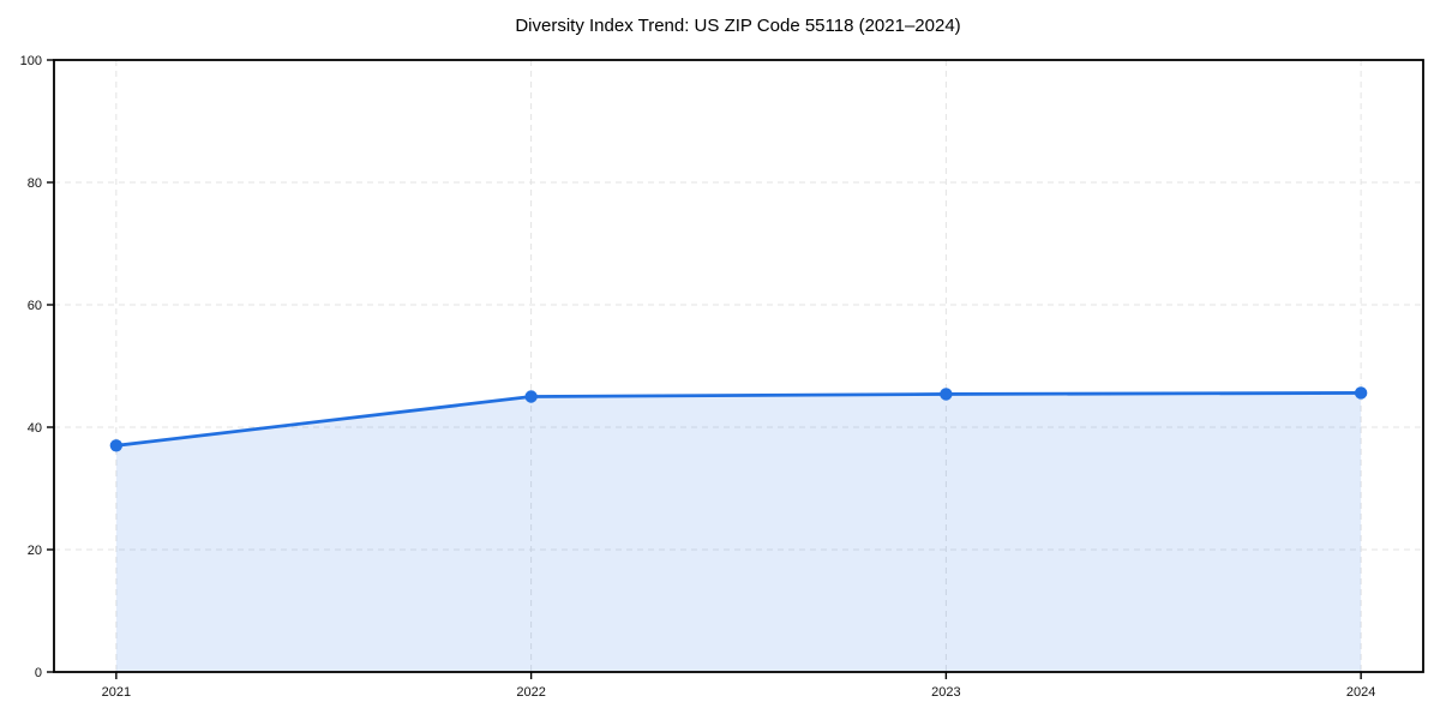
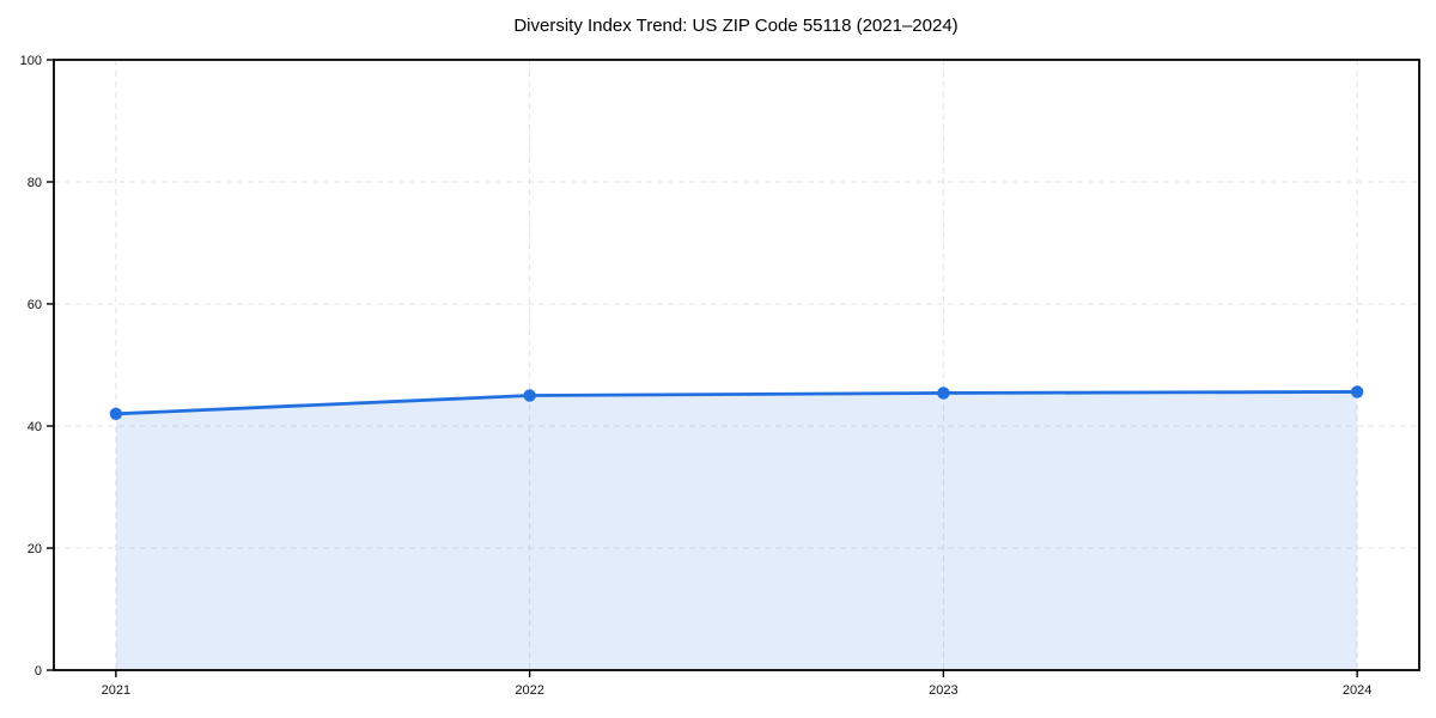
2021: 37 -> 42
